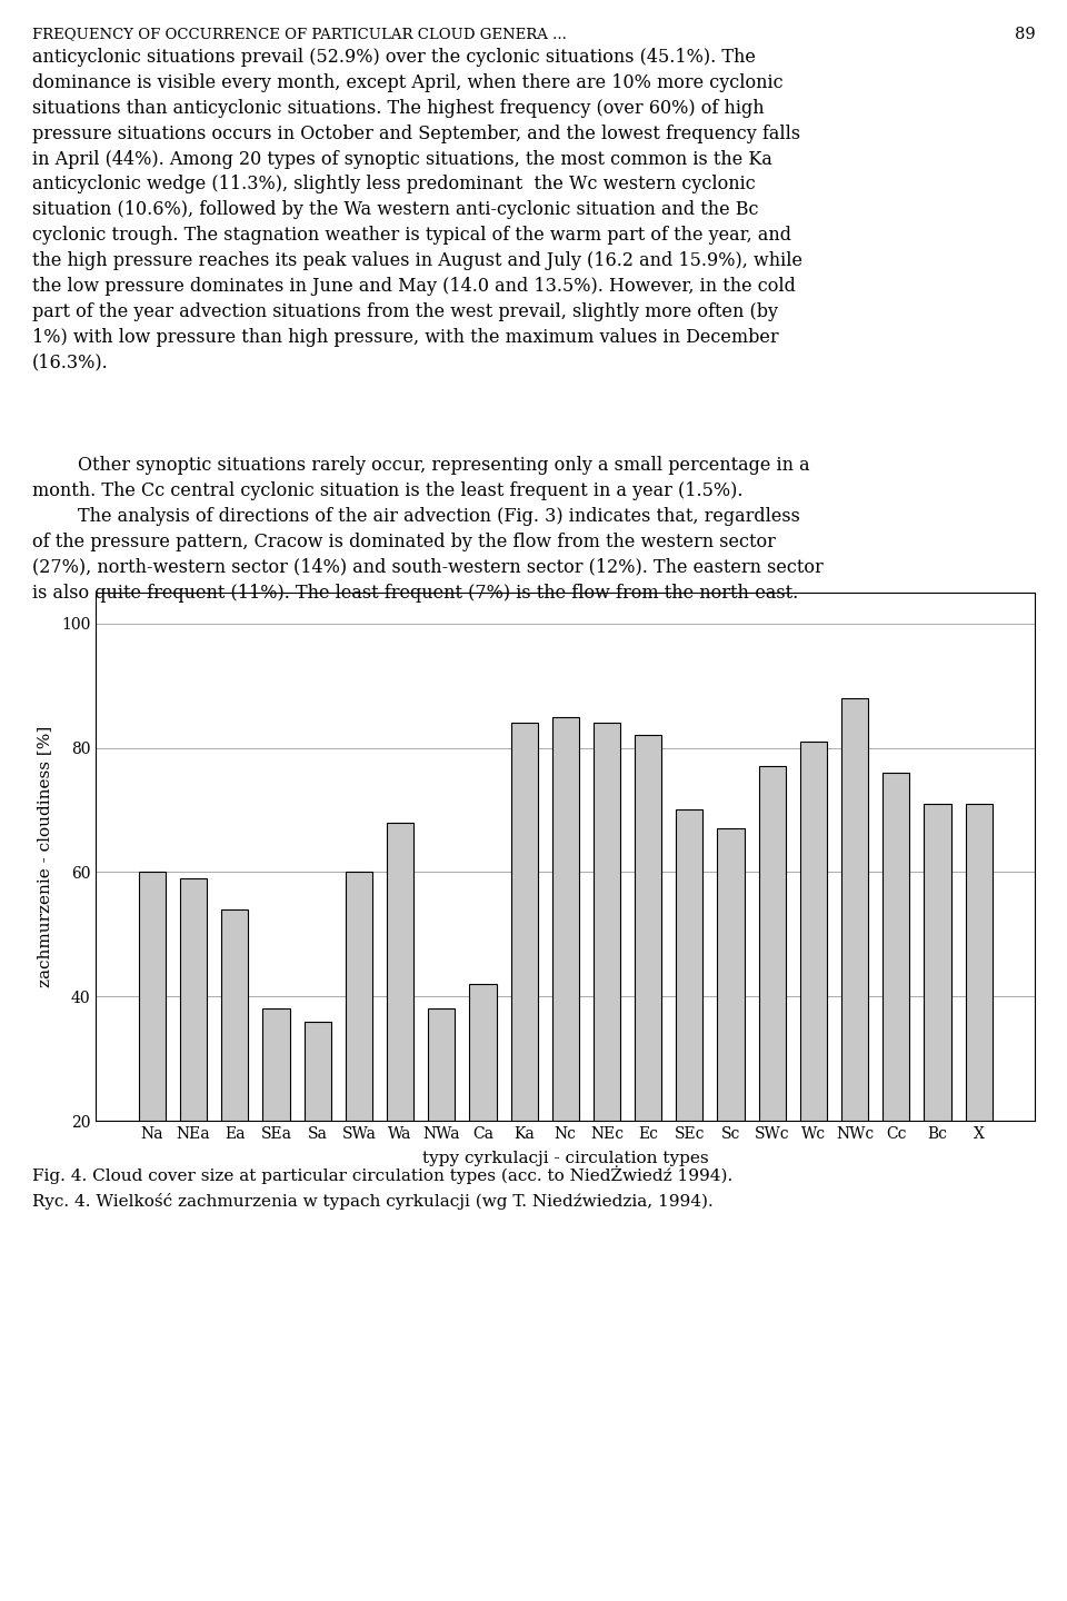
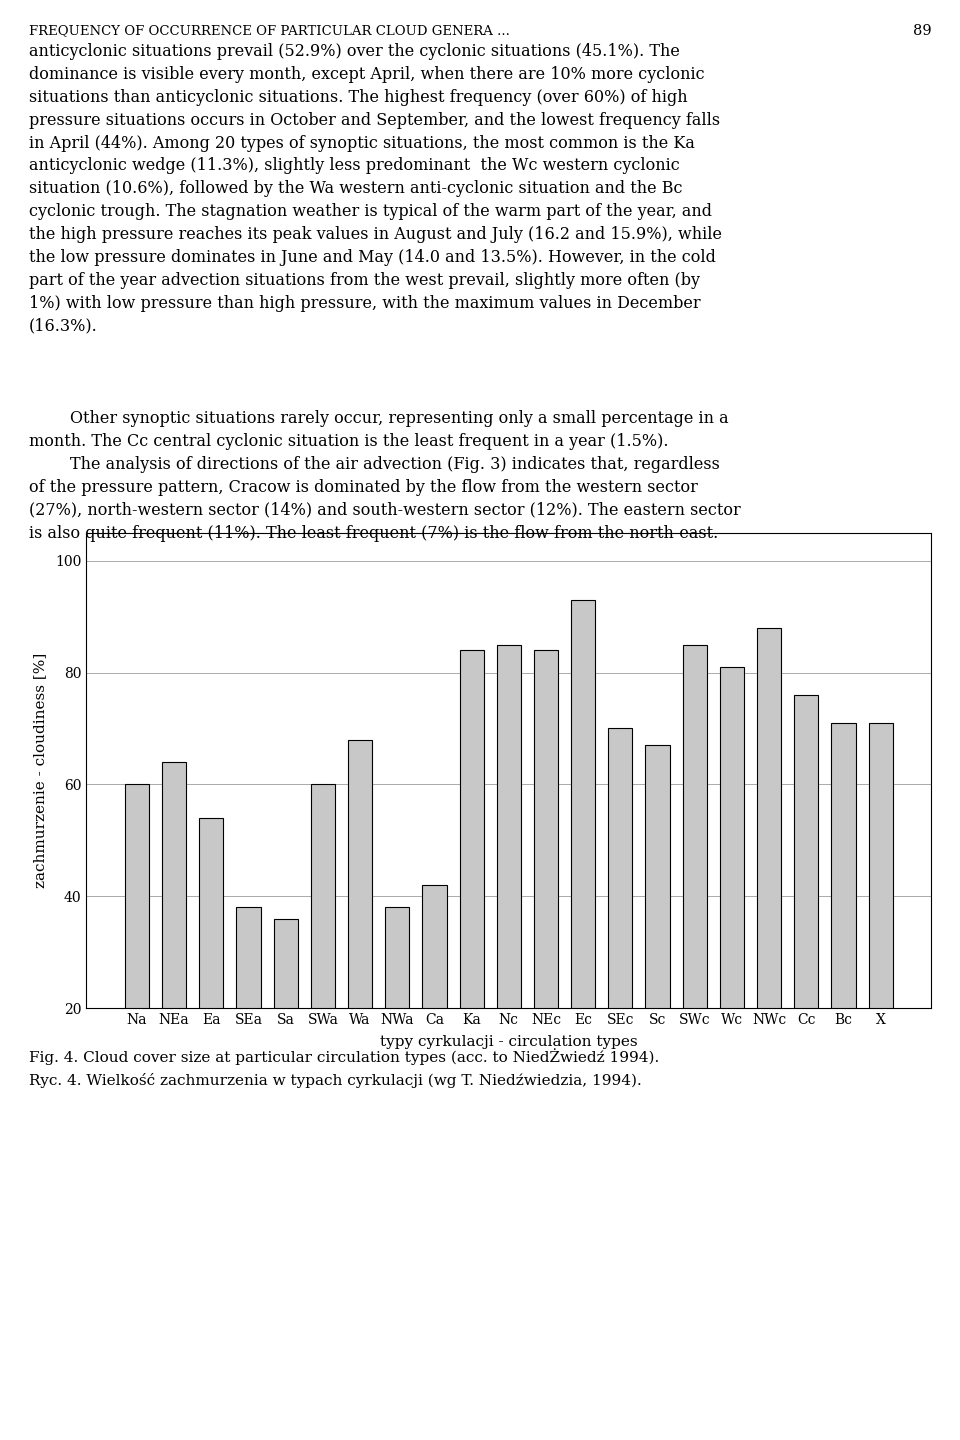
NEa: 59 -> 64
Ec: 82 -> 93
SWc: 77 -> 85
